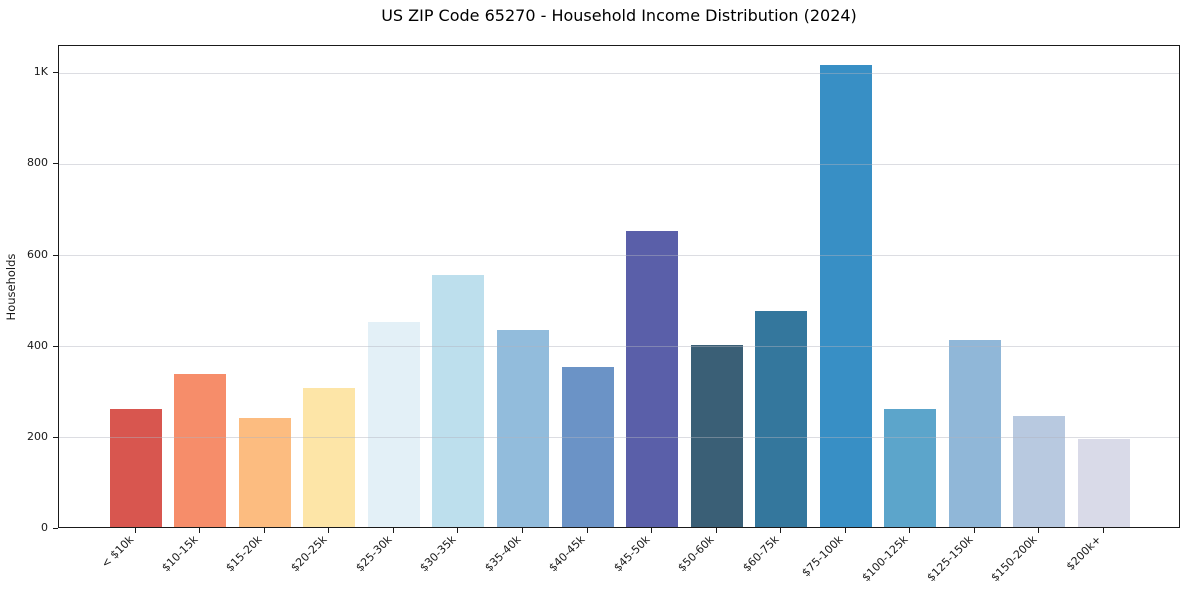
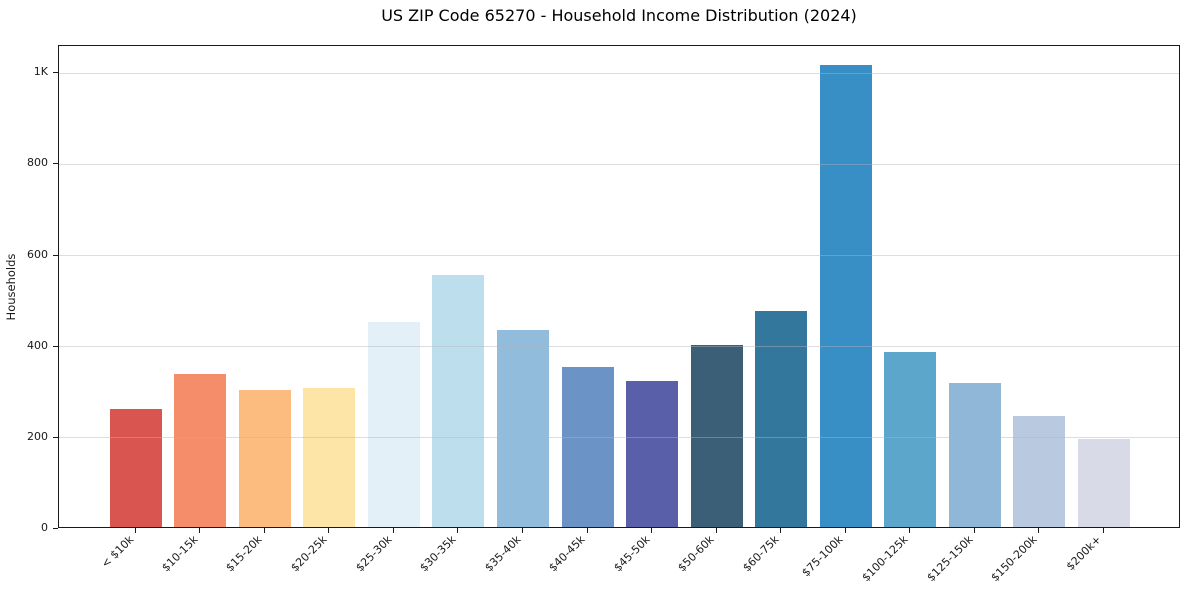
$15-20k: 240 -> 300
$45-50k: 650 -> 320
$100-125k: 260 -> 380
$125-150k: 410 -> 320
